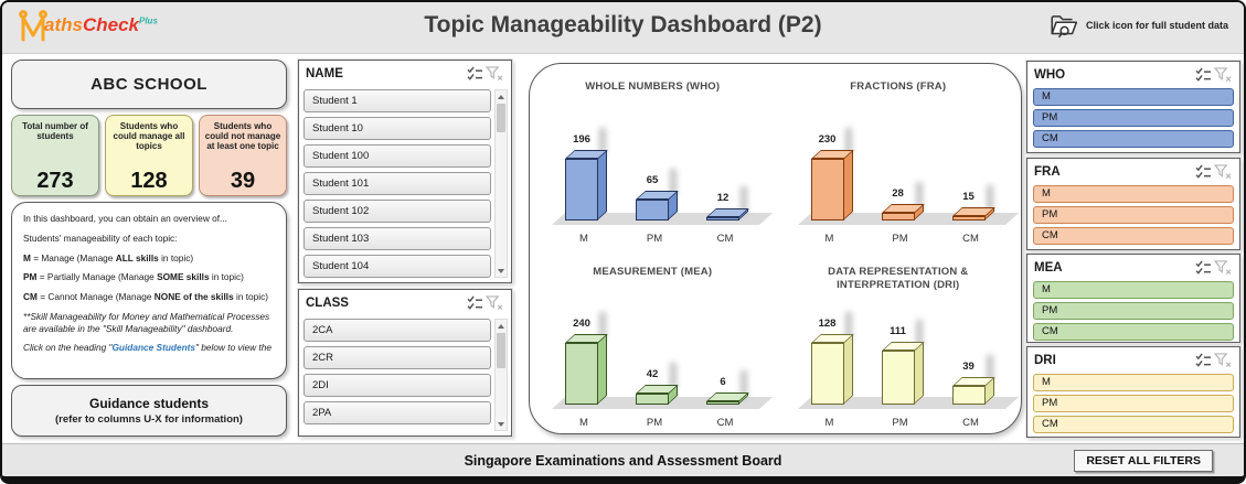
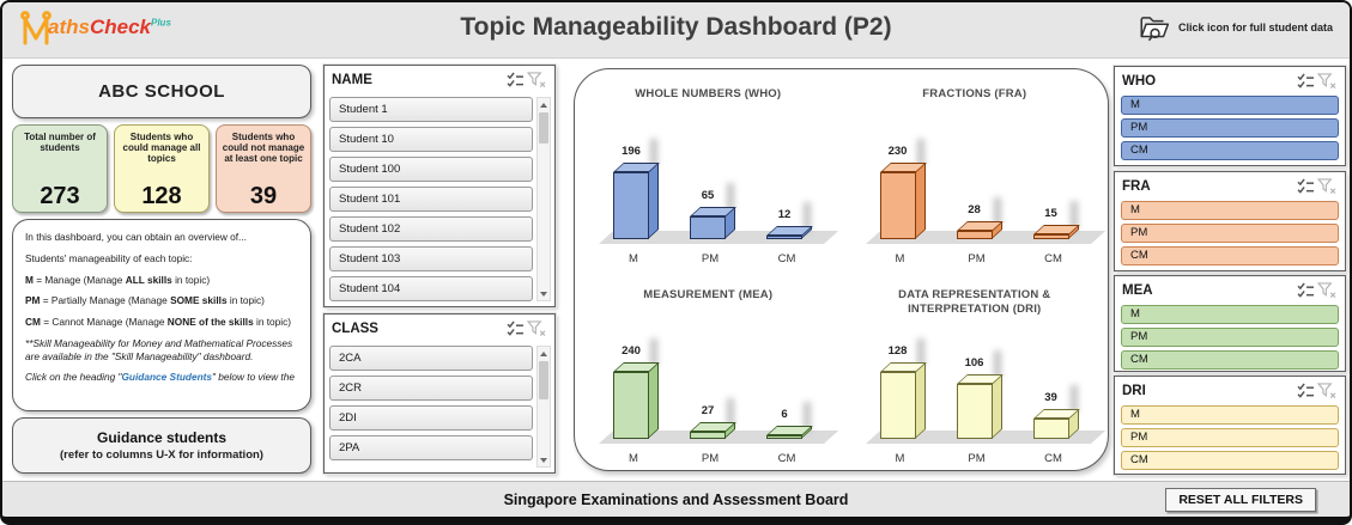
MEASUREMENT (MEA)/PM: 42 -> 27
DATA REPRESENTATION & INTERPRETATION (DRI)/PM: 111 -> 106
